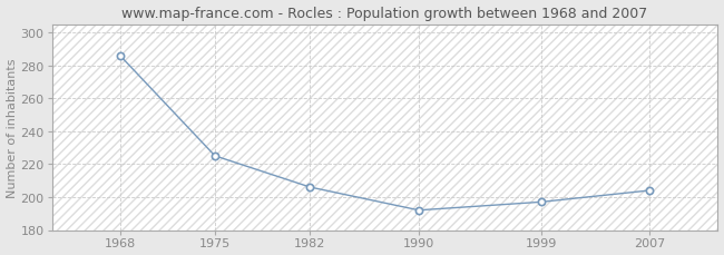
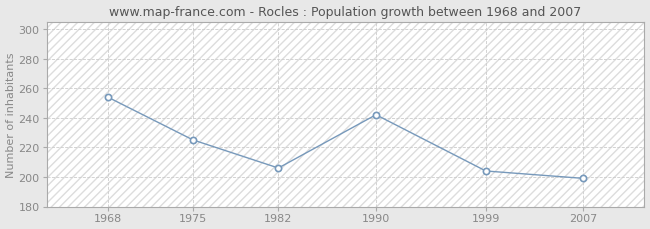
1968: 286 -> 254
1990: 192 -> 242
1999: 197 -> 204
2007: 204 -> 199
